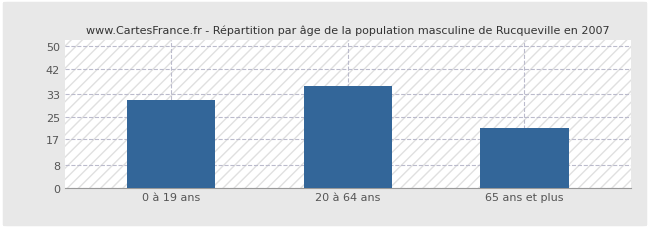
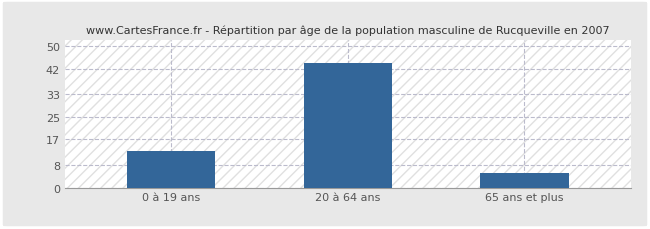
0 à 19 ans: 31 -> 13
20 à 64 ans: 36 -> 44
65 ans et plus: 21 -> 5
